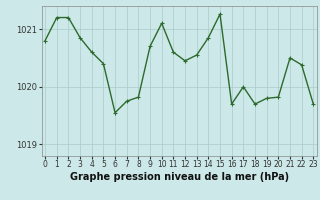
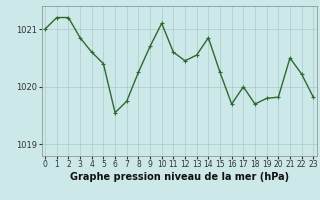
0: 1020.80 -> 1021.00
8: 1019.82 -> 1020.25
15: 1021.26 -> 1020.25
22: 1020.38 -> 1020.22
23: 1019.70 -> 1019.82
